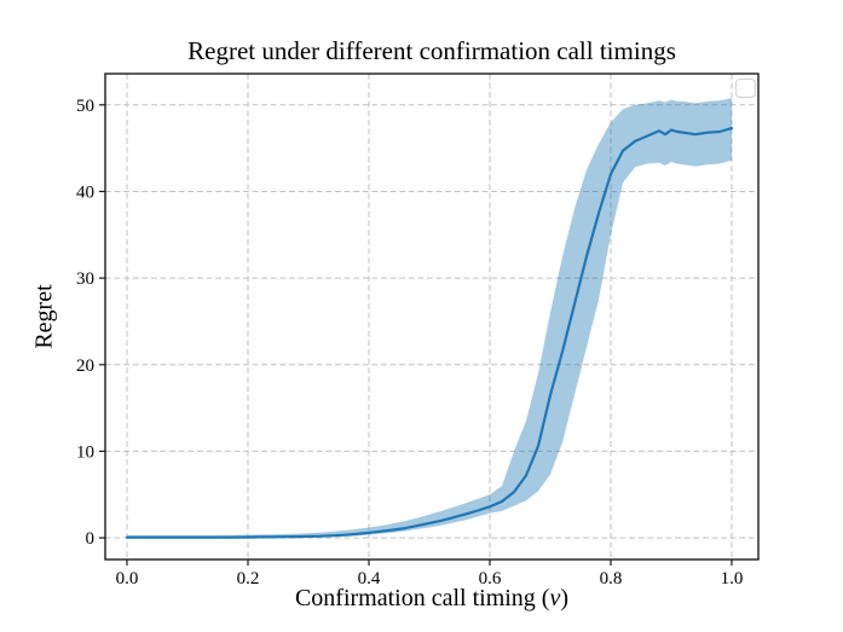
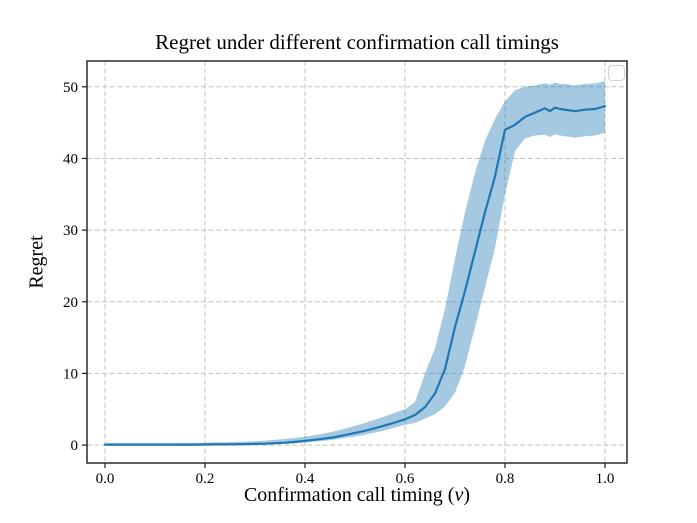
0.8: 42 -> 44
